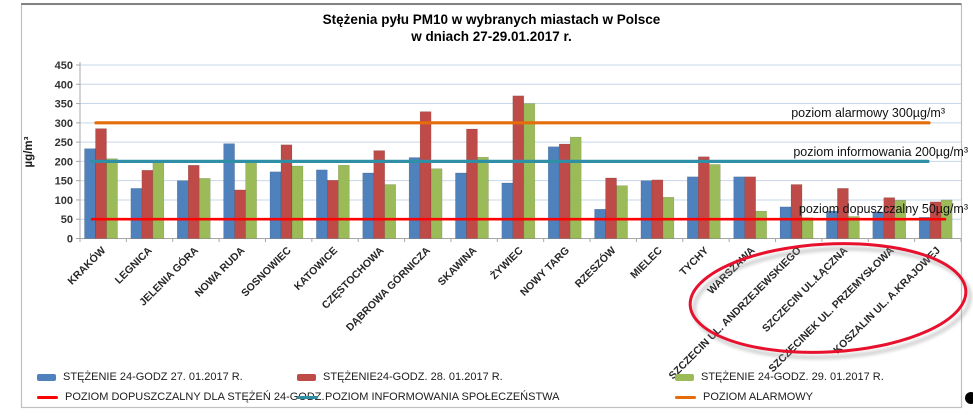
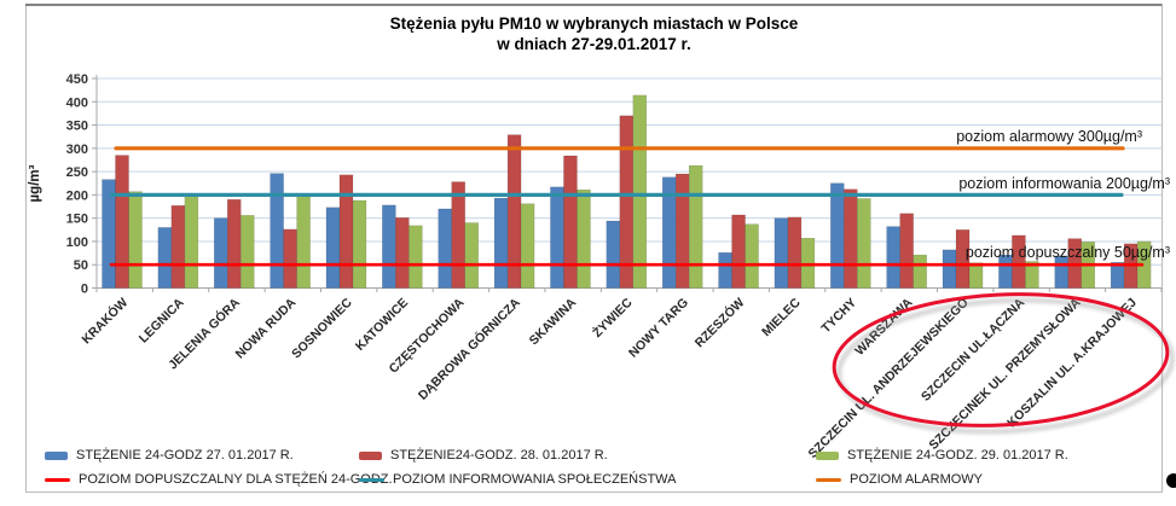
STĘŻENIE 24-GODZ. 29. 01.2017 R./KATOWICE: 190 -> 130
STĘŻENIE 24-GODZ 27. 01.2017 R./DĄBROWA GÓRNICZA: 210 -> 190
STĘŻENIE 24-GODZ 27. 01.2017 R./SKAWINA: 170 -> 220
STĘŻENIE 24-GODZ. 29. 01.2017 R./ŻYWIEC: 350 -> 410
STĘŻENIE 24-GODZ 27. 01.2017 R./TYCHY: 160 -> 220
STĘŻENIE 24-GODZ 27. 01.2017 R./WARSZAWA: 160 -> 130
STĘŻENIE24-GODZ. 28. 01.2017 R./SZCZECIN UL. ANDRZEJEWSKIEGO: 140 -> 120
STĘŻENIE24-GODZ. 28. 01.2017 R./SZCZECIN UL.ŁĄCZNA: 130 -> 110
